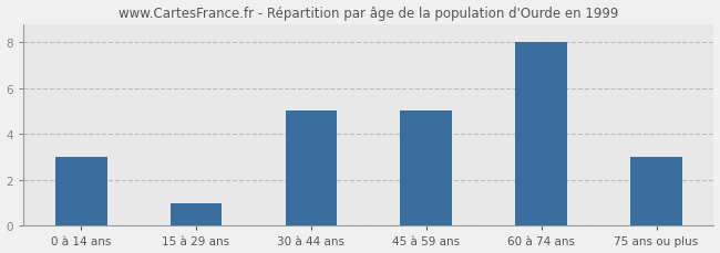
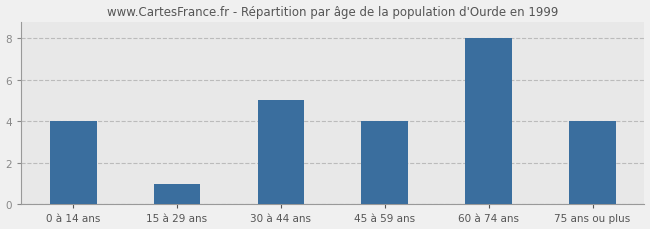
0 à 14 ans: 3 -> 4
45 à 59 ans: 5 -> 4
75 ans ou plus: 3 -> 4
